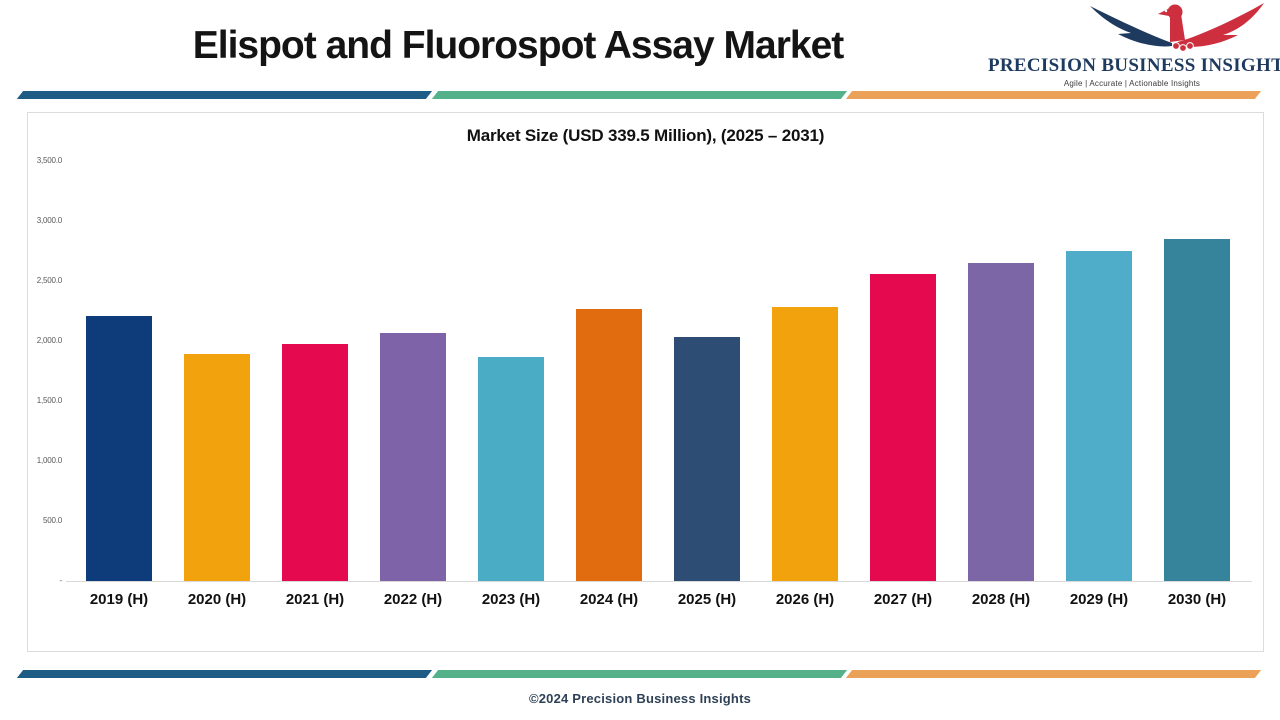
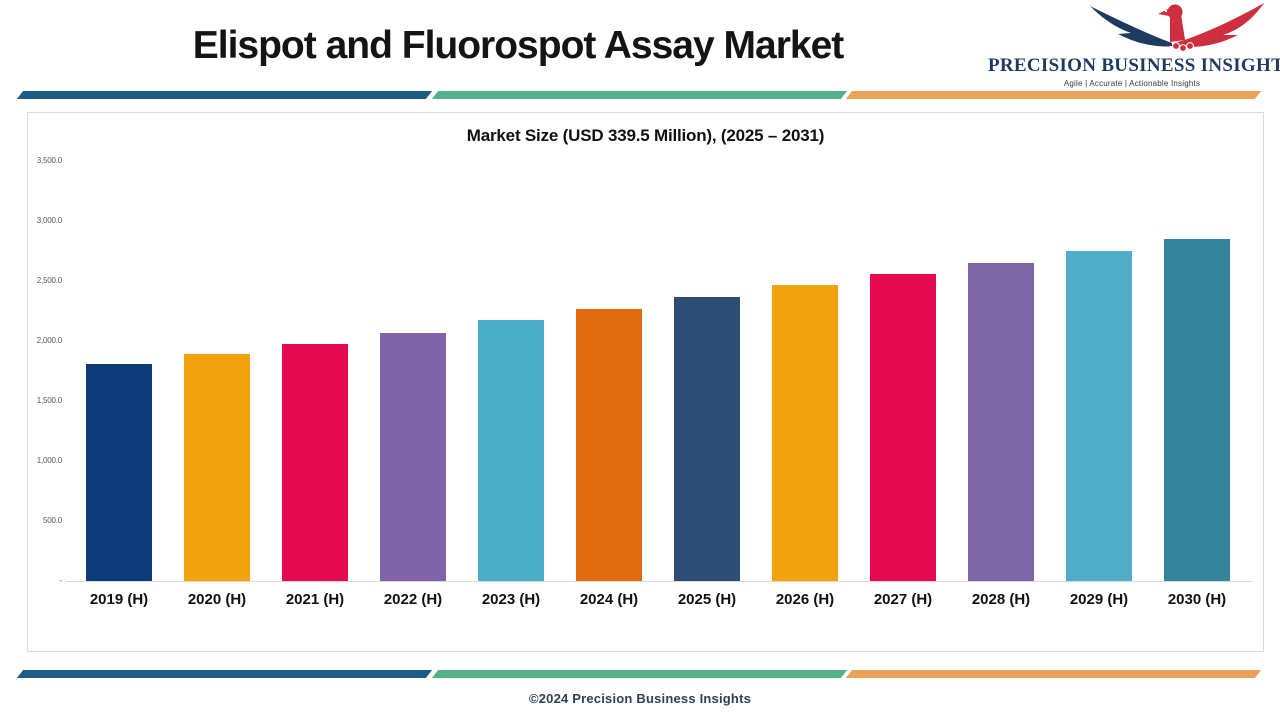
2019 (H): 2210 -> 1810
2023 (H): 1870 -> 2180
2025 (H): 2030 -> 2360
2026 (H): 2280 -> 2460
